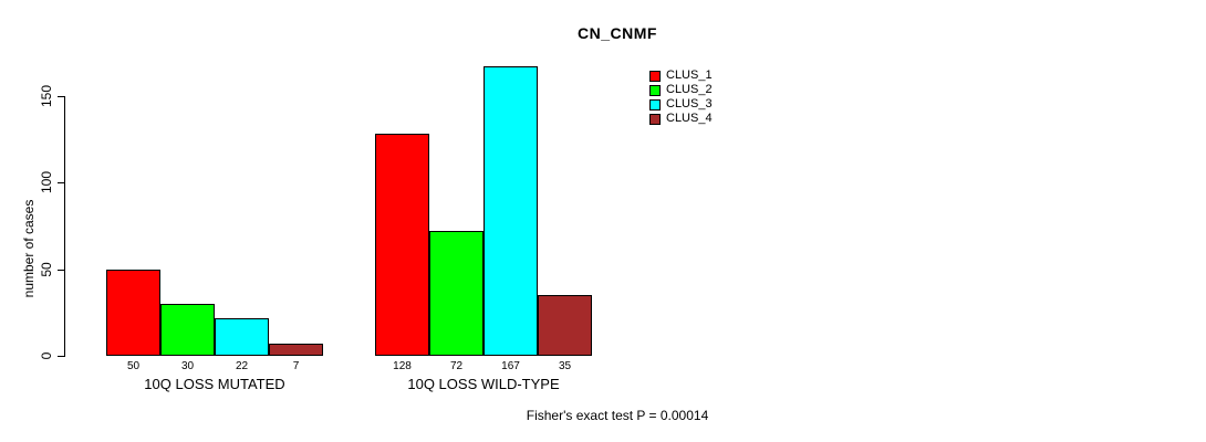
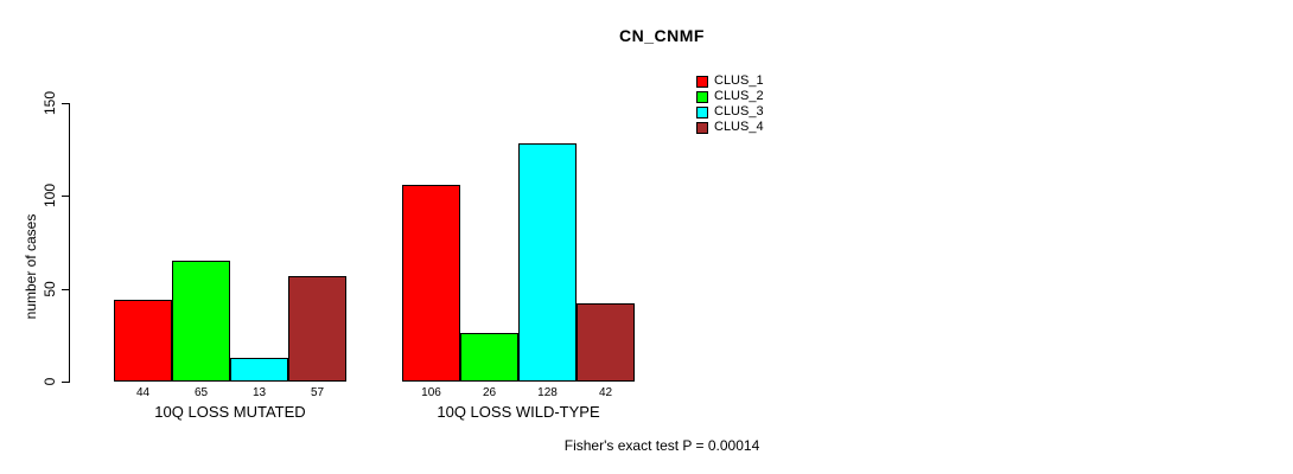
CLUS_1/10Q LOSS MUTATED: 50 -> 44
CLUS_2/10Q LOSS MUTATED: 30 -> 65
CLUS_3/10Q LOSS MUTATED: 22 -> 13
CLUS_4/10Q LOSS MUTATED: 7 -> 57
CLUS_1/10Q LOSS WILD-TYPE: 128 -> 106
CLUS_2/10Q LOSS WILD-TYPE: 72 -> 26
CLUS_3/10Q LOSS WILD-TYPE: 167 -> 128
CLUS_4/10Q LOSS WILD-TYPE: 35 -> 42
